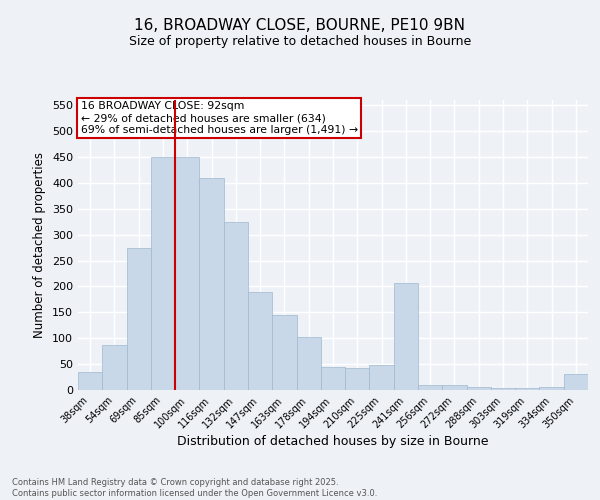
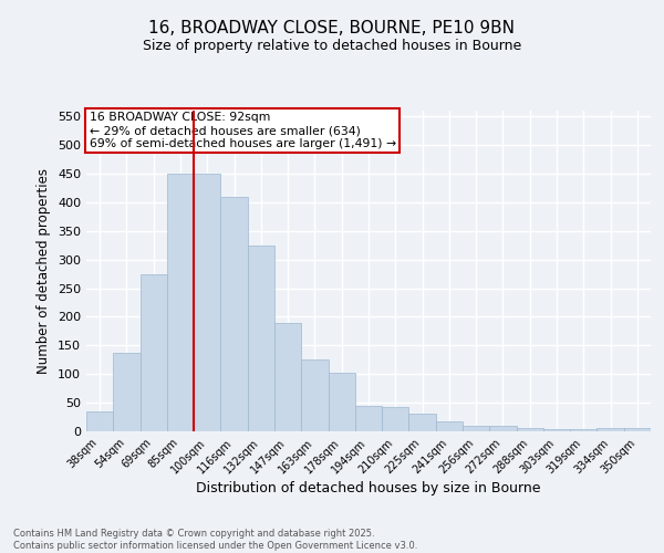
54sqm: 86 -> 137
163sqm: 144 -> 125
225sqm: 48 -> 30
241sqm: 206 -> 18
350sqm: 30 -> 6
